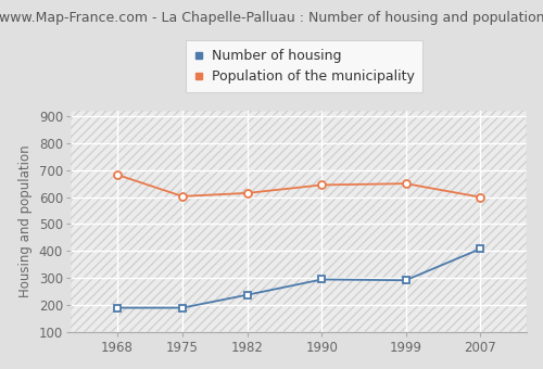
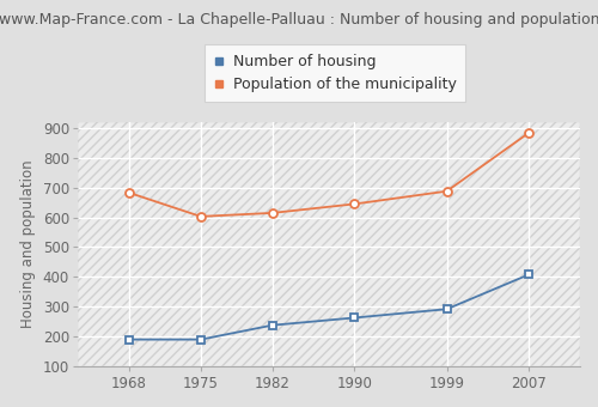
Number of housing/1990: 295 -> 263
Population of the municipality/1999: 650 -> 688
Population of the municipality/2007: 600 -> 884
